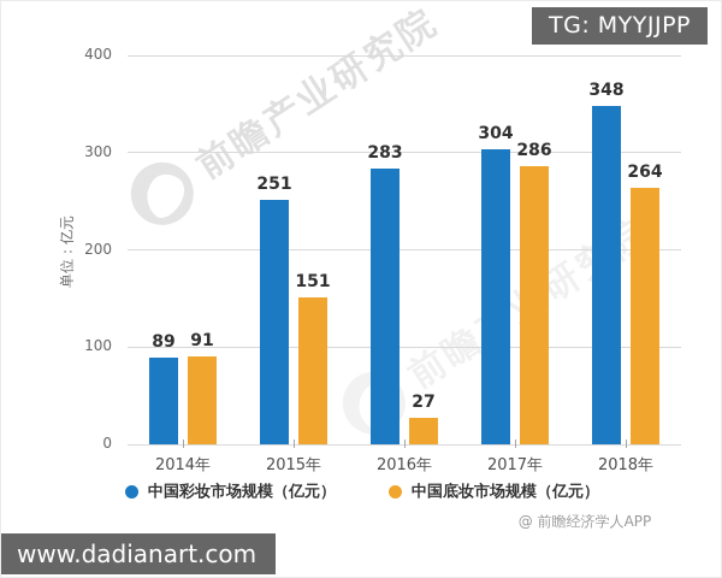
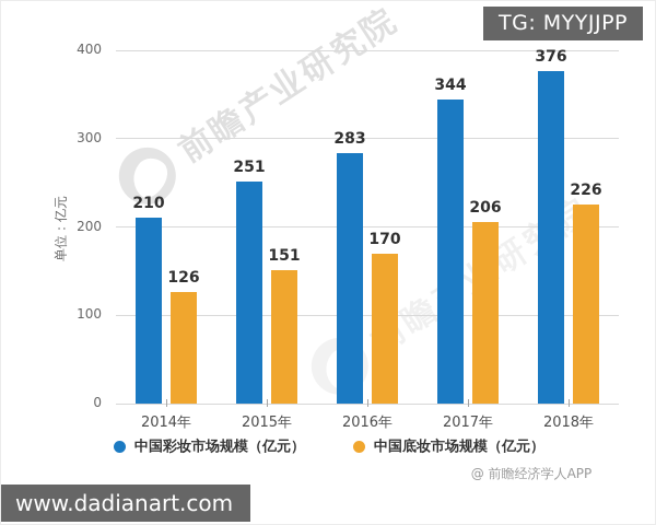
中国彩妆市场规模（亿元）/2014年: 89 -> 210
中国底妆市场规模（亿元）/2014年: 91 -> 126
中国底妆市场规模（亿元）/2016年: 27 -> 170
中国彩妆市场规模（亿元）/2017年: 304 -> 344
中国底妆市场规模（亿元）/2017年: 286 -> 206
中国彩妆市场规模（亿元）/2018年: 348 -> 376
中国底妆市场规模（亿元）/2018年: 264 -> 226
